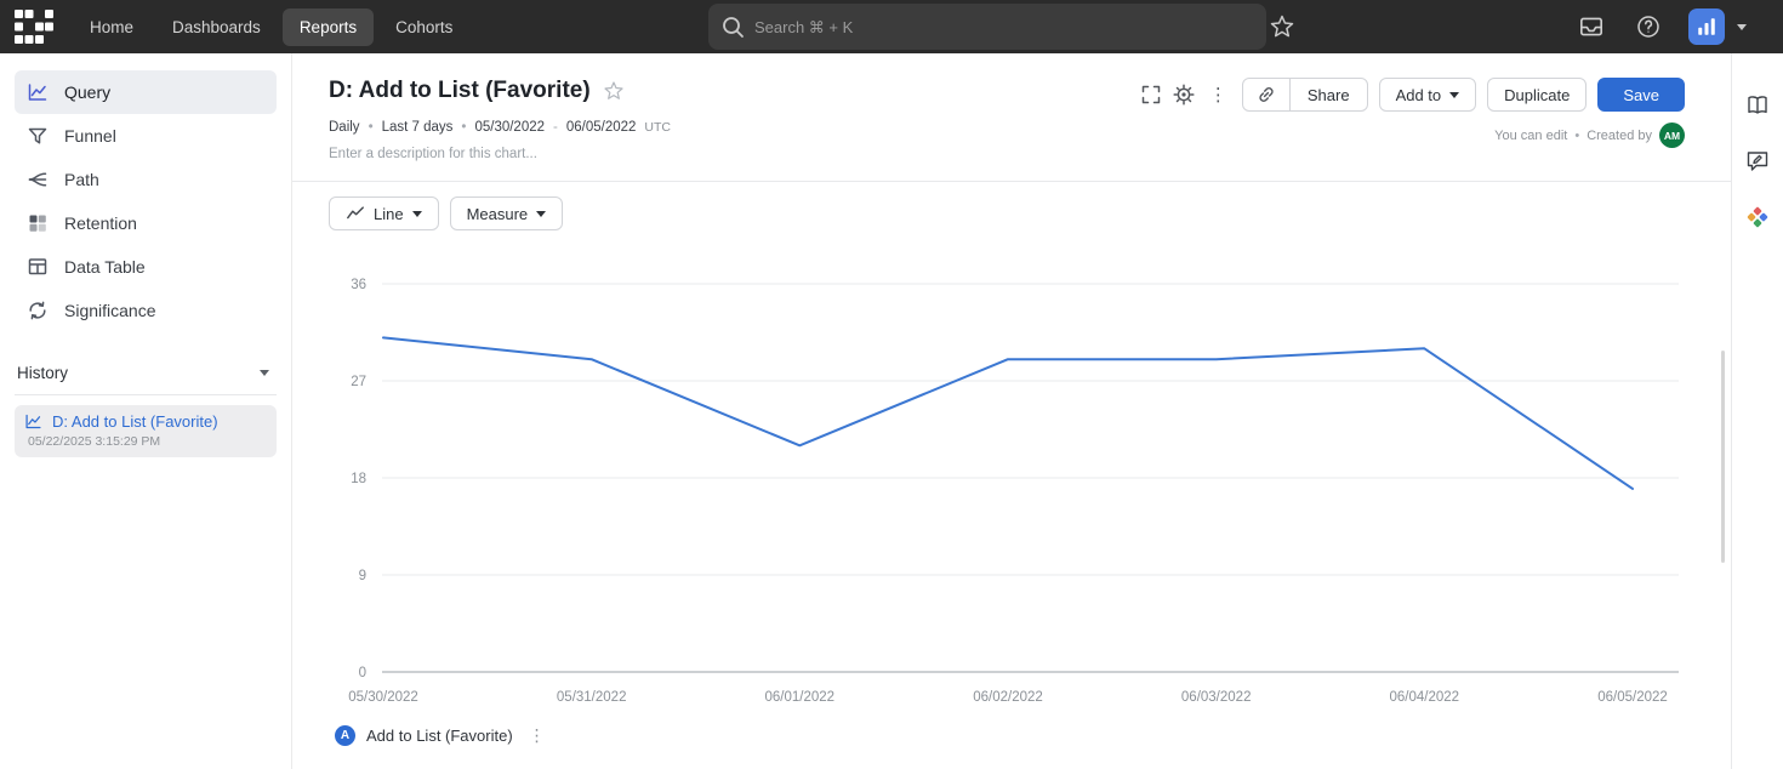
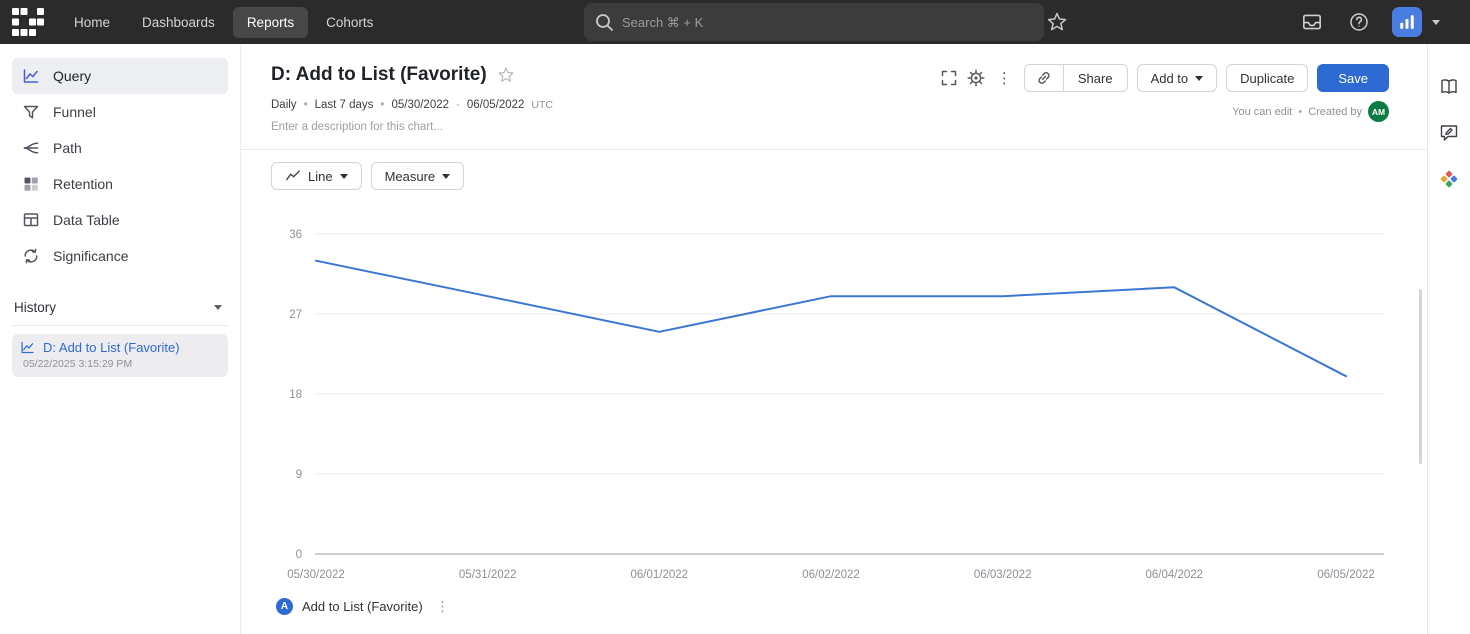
05/30/2022: 31 -> 33
06/01/2022: 21 -> 25
06/05/2022: 17 -> 20
